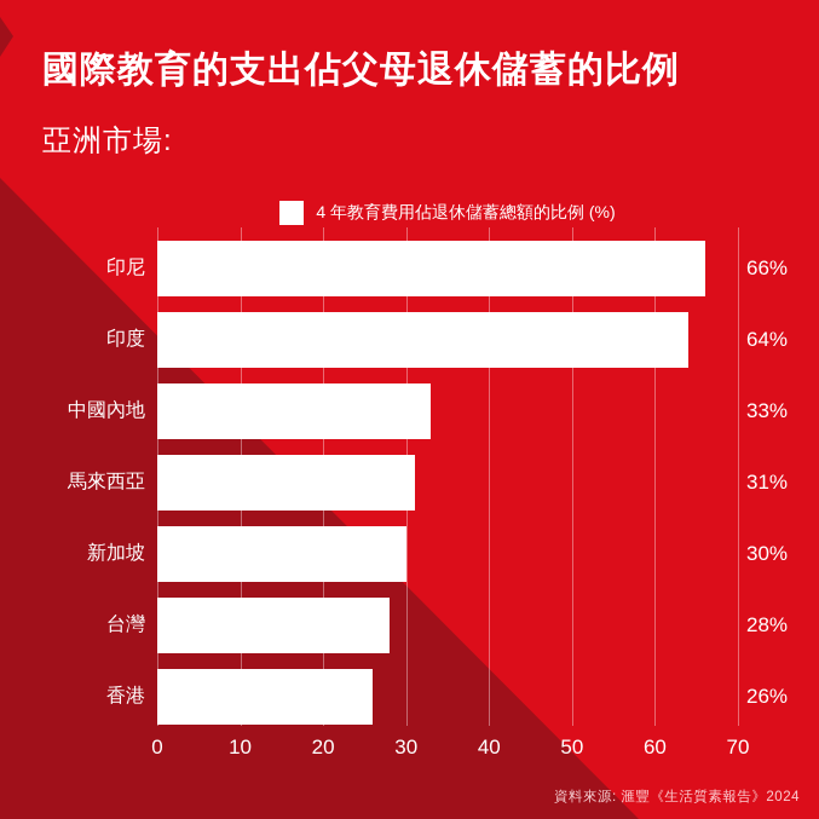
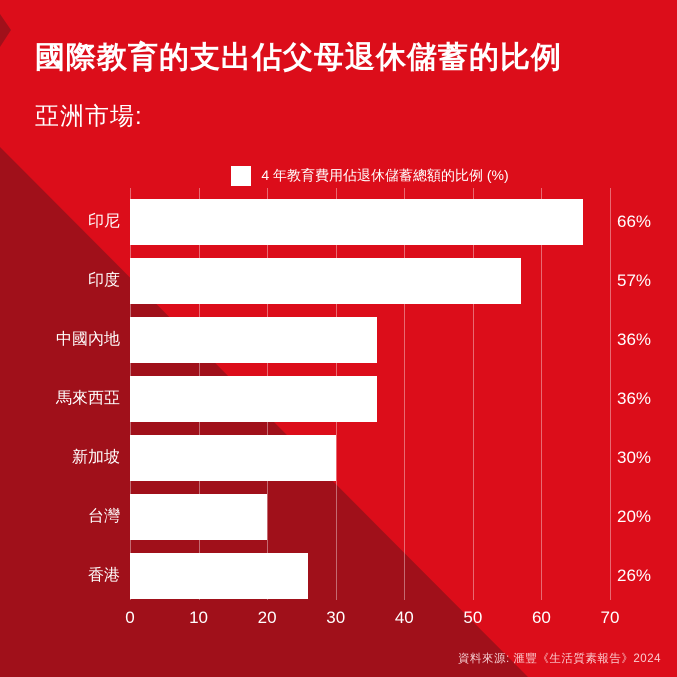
印度: 64% -> 57%
中國內地: 33% -> 36%
馬來西亞: 31% -> 36%
台灣: 28% -> 20%
